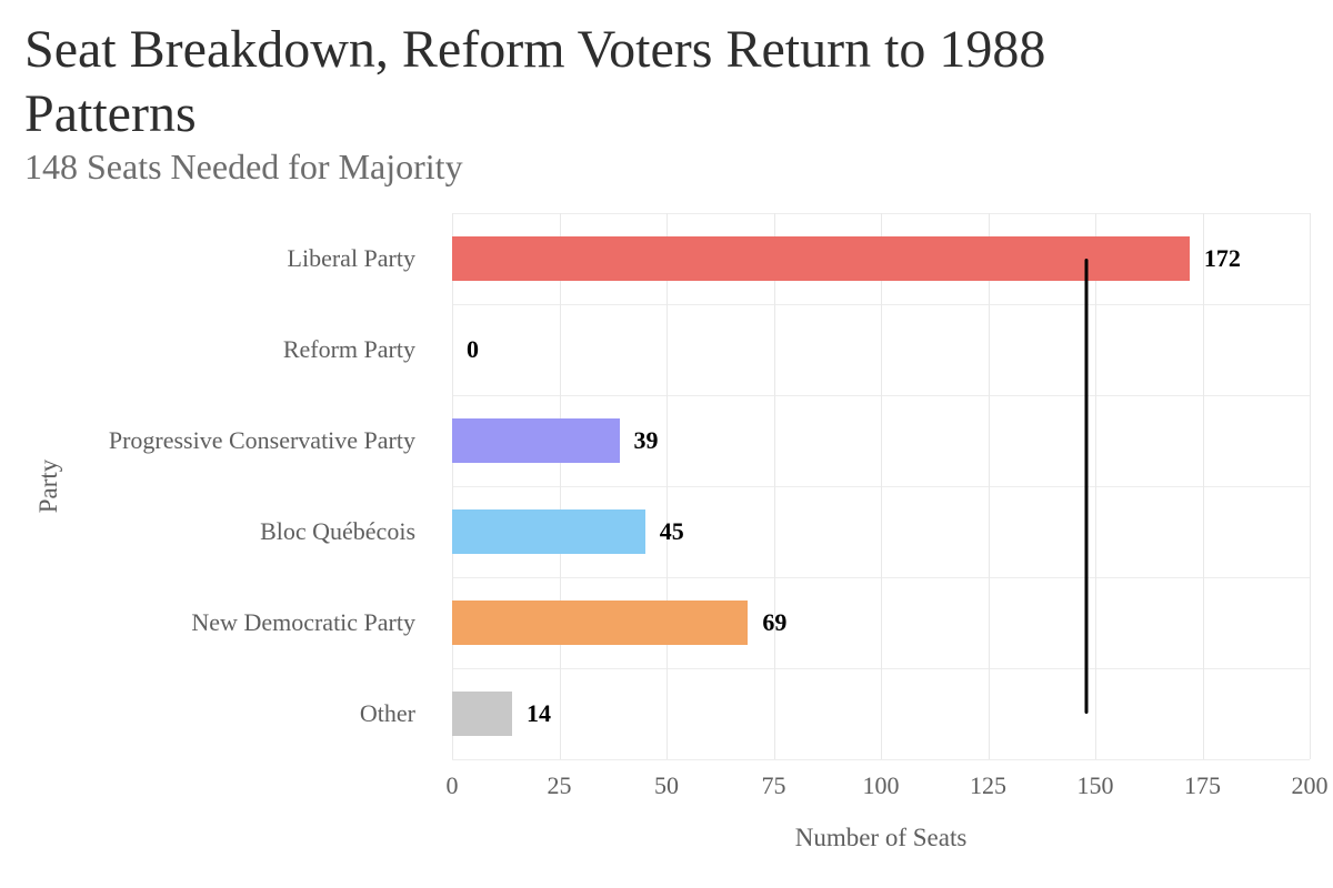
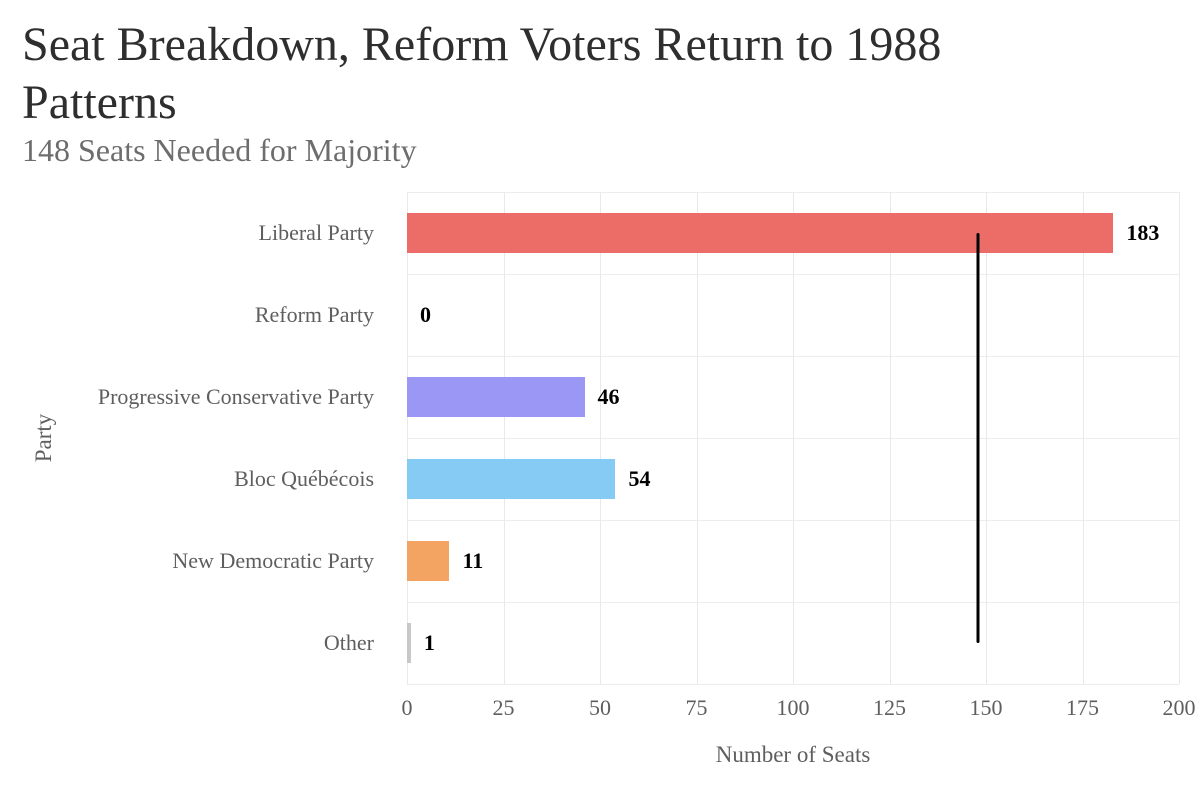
Liberal Party: 172 -> 183
Progressive Conservative Party: 39 -> 46
Bloc Québécois: 45 -> 54
New Democratic Party: 69 -> 11
Other: 14 -> 1
